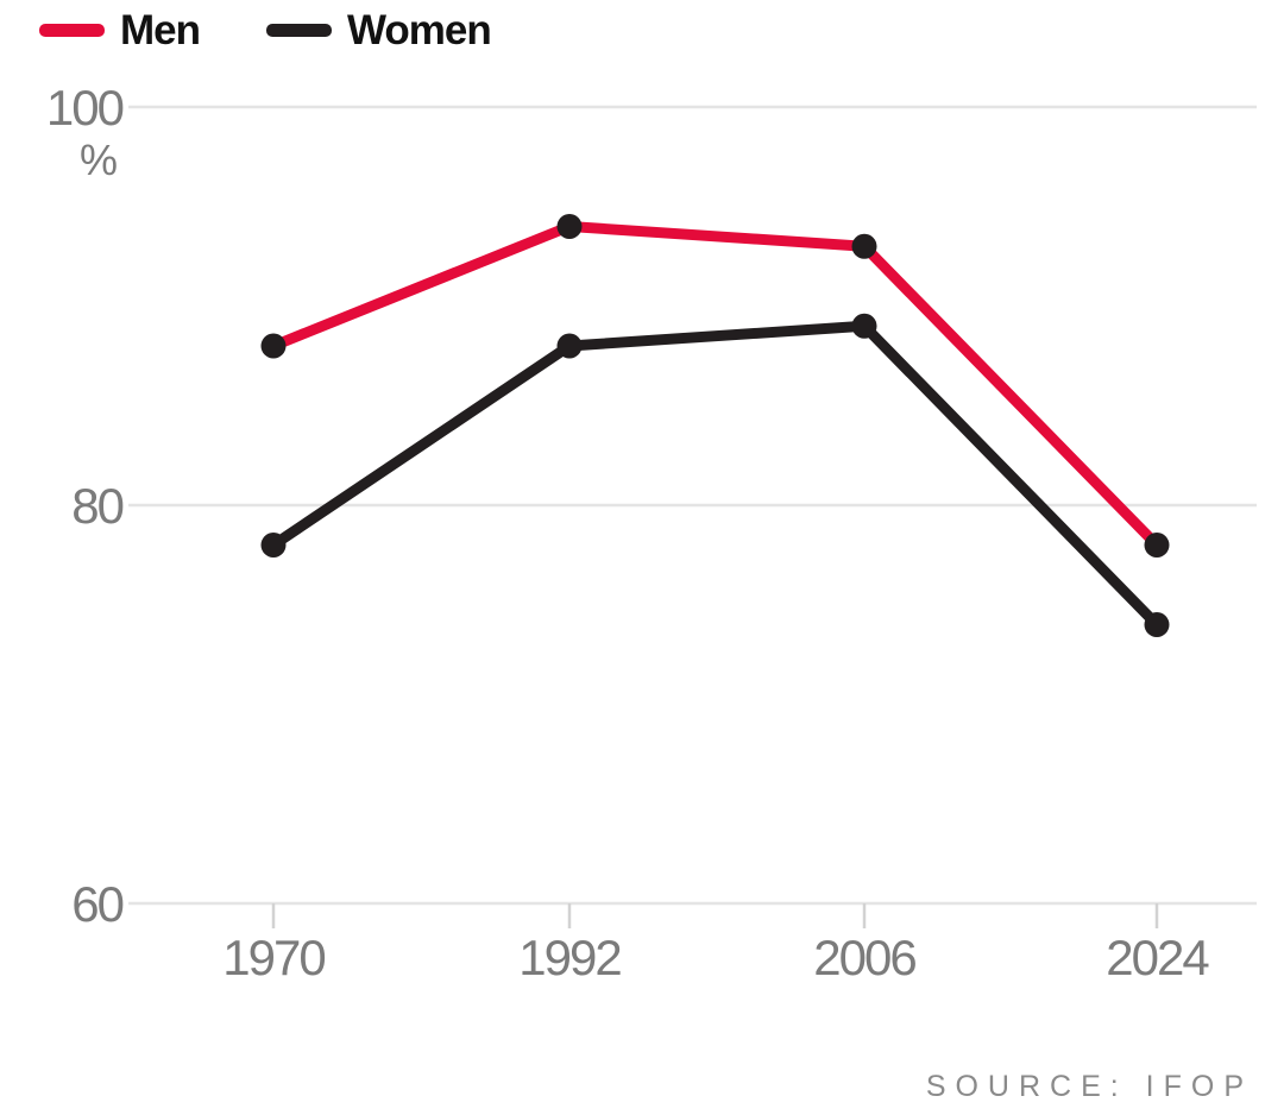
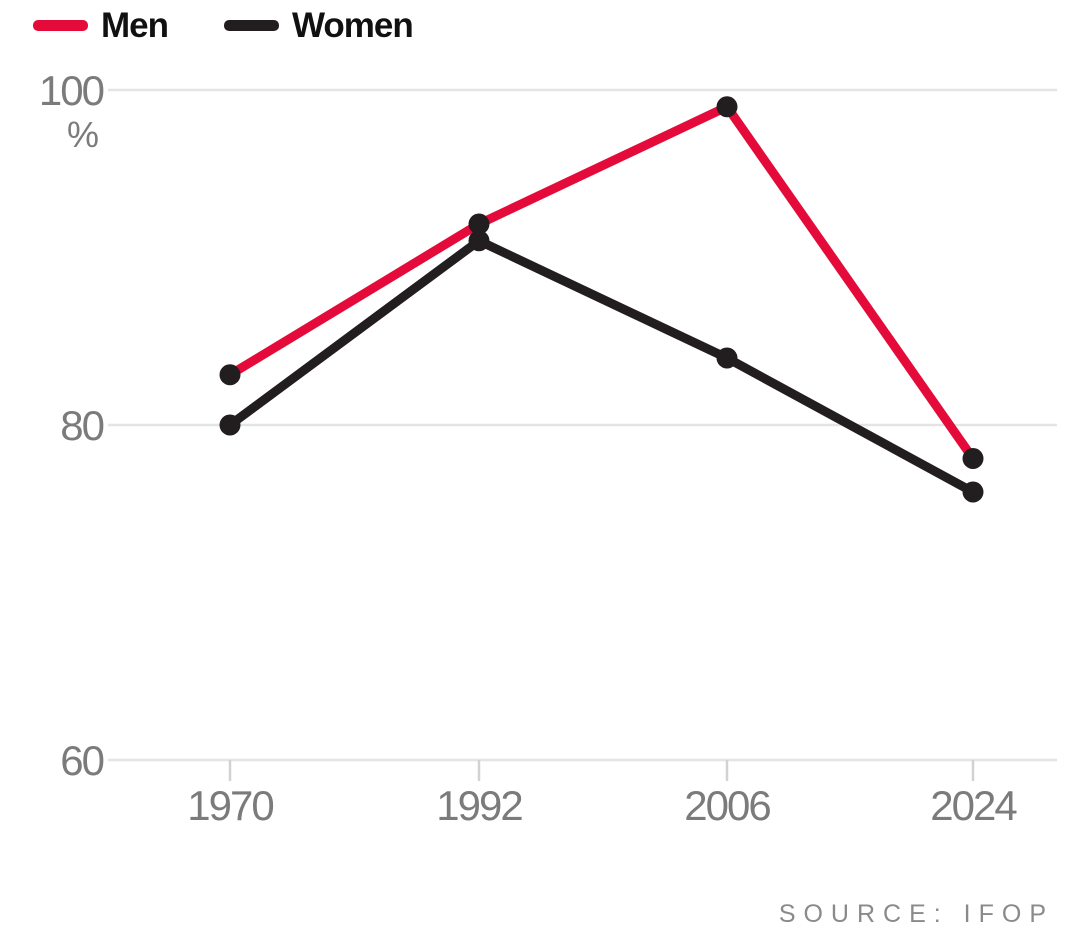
Men/1970: 88 -> 83
Women/1970: 78 -> 80
Men/1992: 94 -> 92
Women/1992: 88 -> 91
Men/2006: 93 -> 99
Women/2006: 89 -> 84
Women/2024: 74 -> 76
